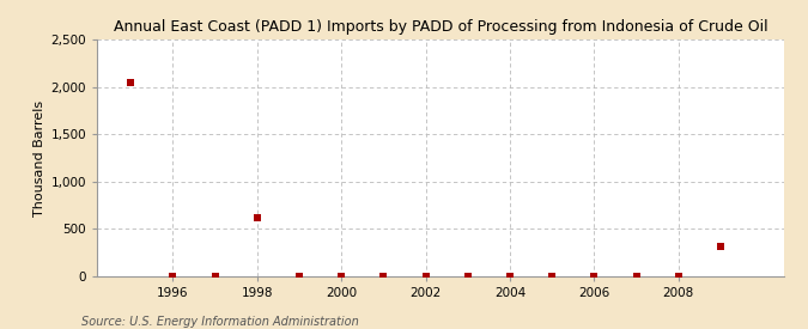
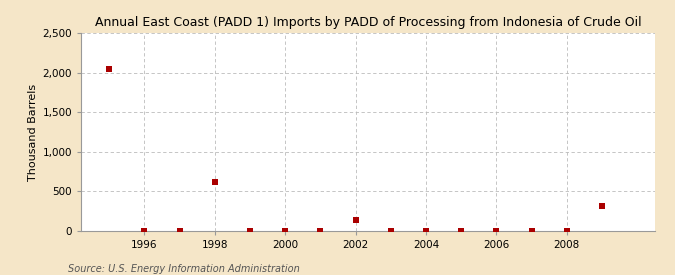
2002: 0 -> 140
